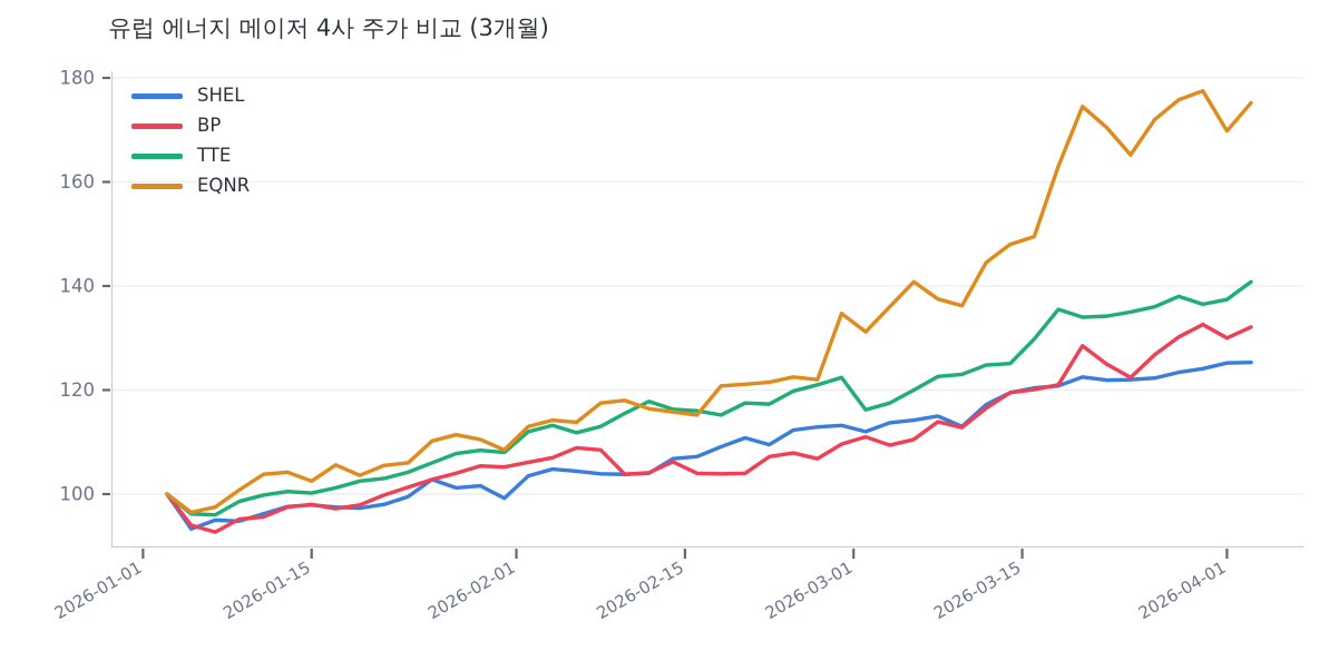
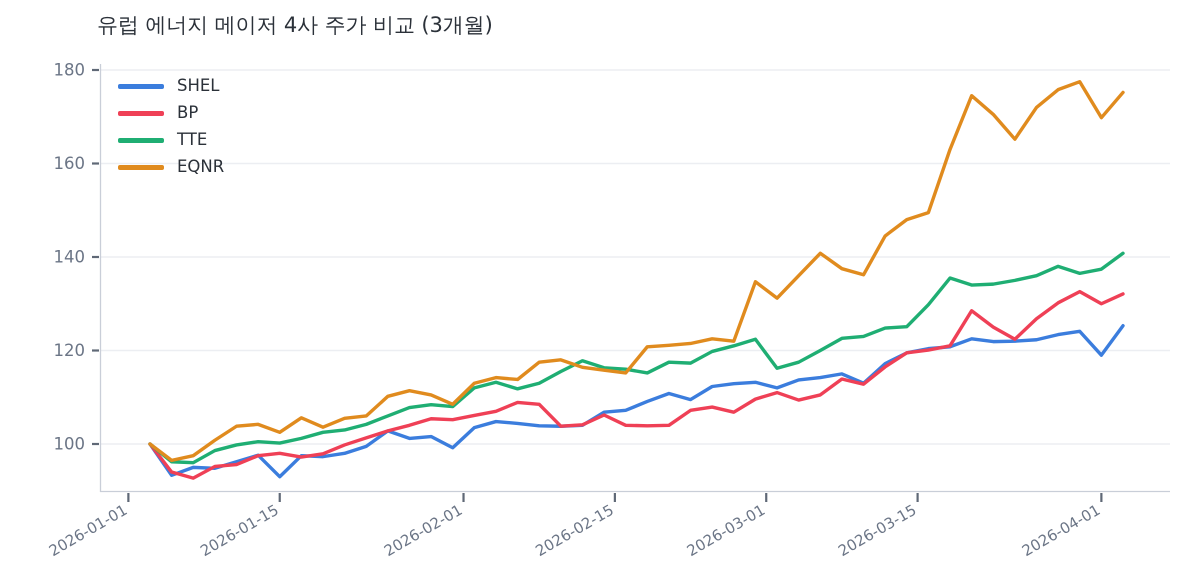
SHEL/2026-01-15: 98 -> 93
SHEL/2026-04-01: 125 -> 119
